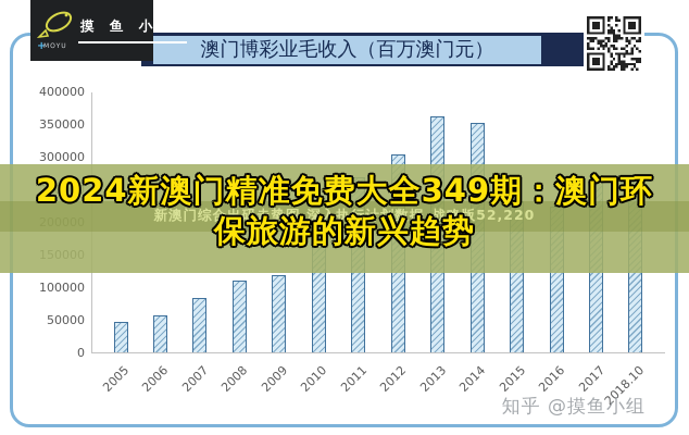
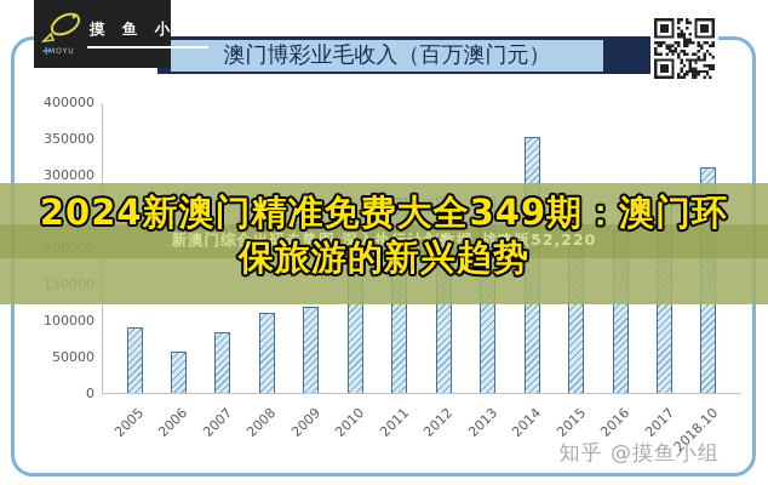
2005: 50000 -> 90000
2012: 300000 -> 270000
2013: 360000 -> 270000
2018.10: 250000 -> 310000
